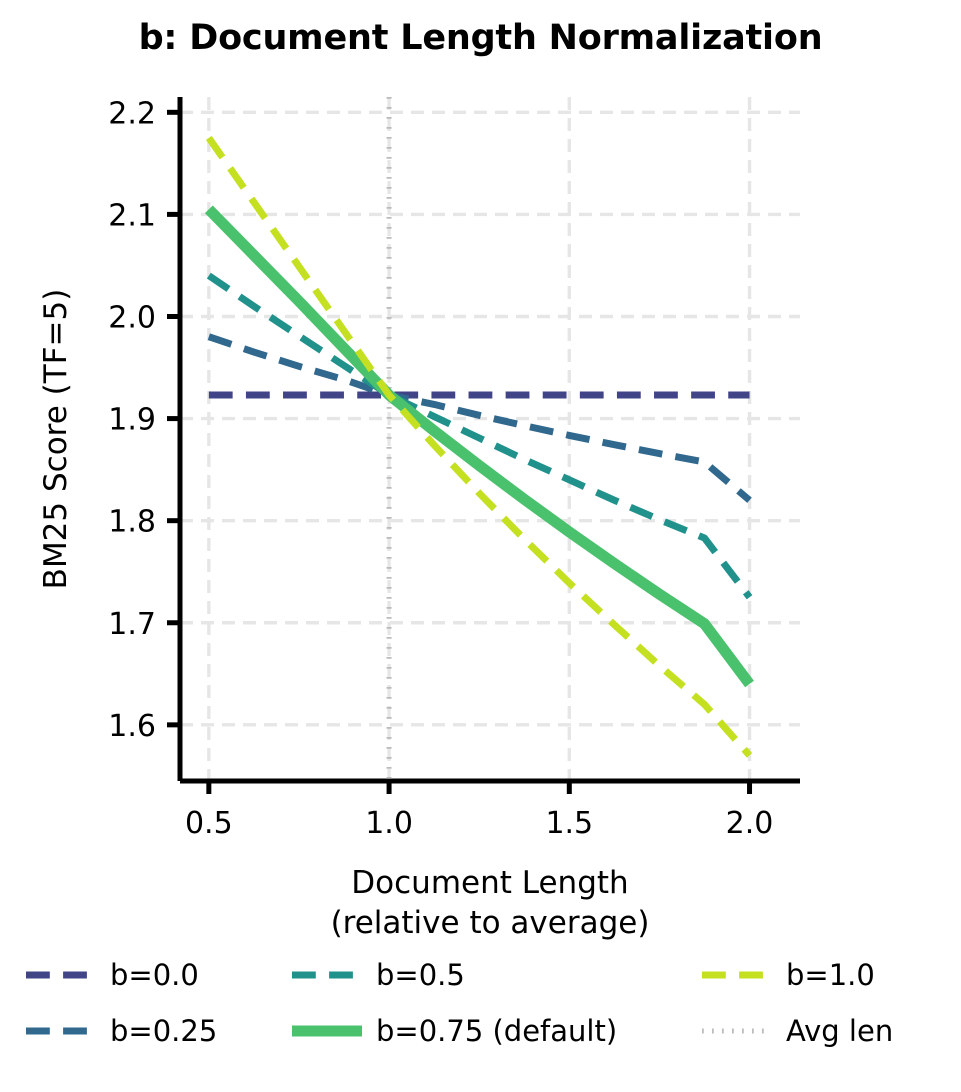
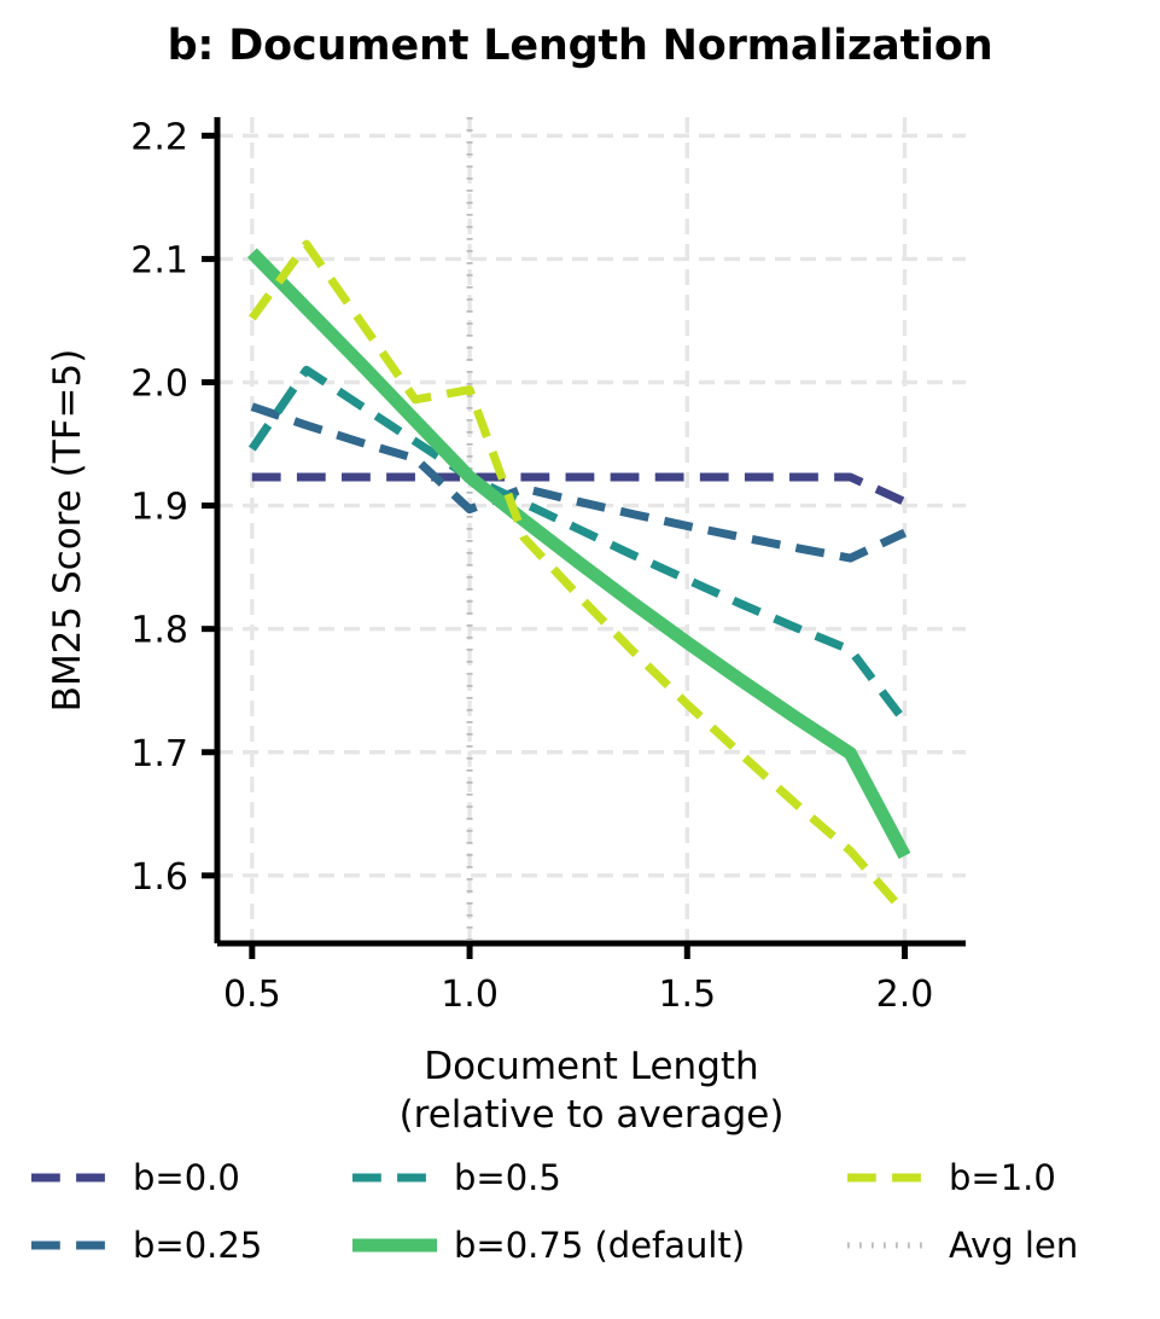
b=0.5/0.5: 2.040 -> 1.946
b=1.0/0.5: 2.175 -> 2.052
b=0.25/1.0: 1.923 -> 1.897
b=1.0/1.0: 1.923 -> 1.994
b=0.0/2.0: 1.923 -> 1.903
b=0.25/2.0: 1.820 -> 1.878
b=0.75 (default)/2.0: 1.640 -> 1.616
